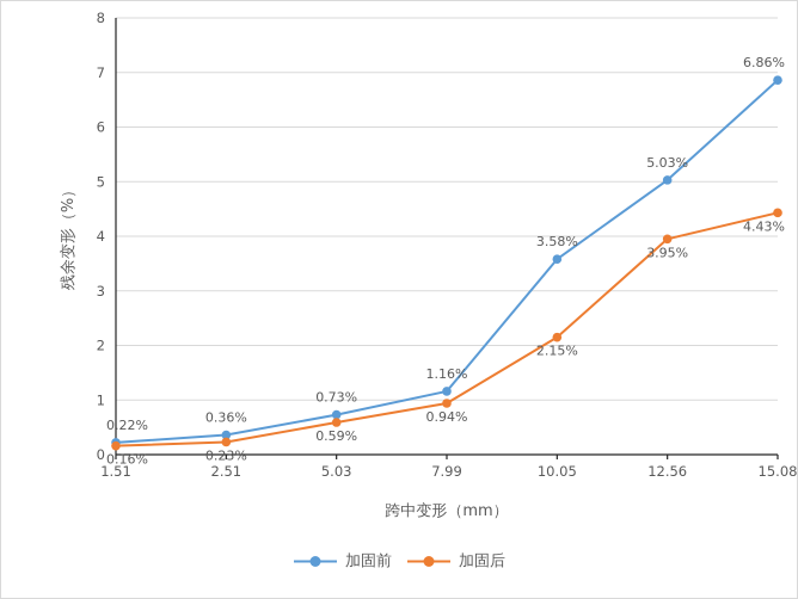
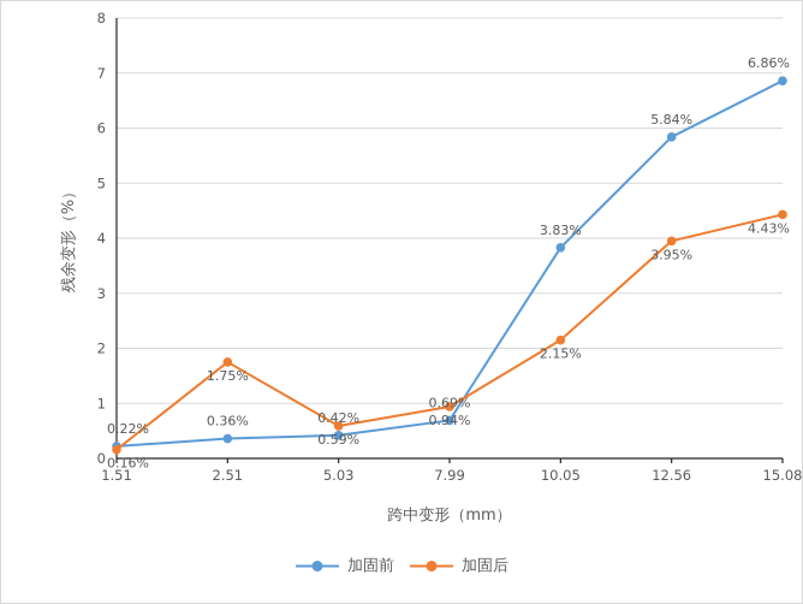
加固后/2.51: 0.23% -> 1.75%
加固前/5.03: 0.73% -> 0.42%
加固前/7.99: 1.16% -> 0.69%
加固前/10.05: 3.58% -> 3.83%
加固前/12.56: 5.03% -> 5.84%
